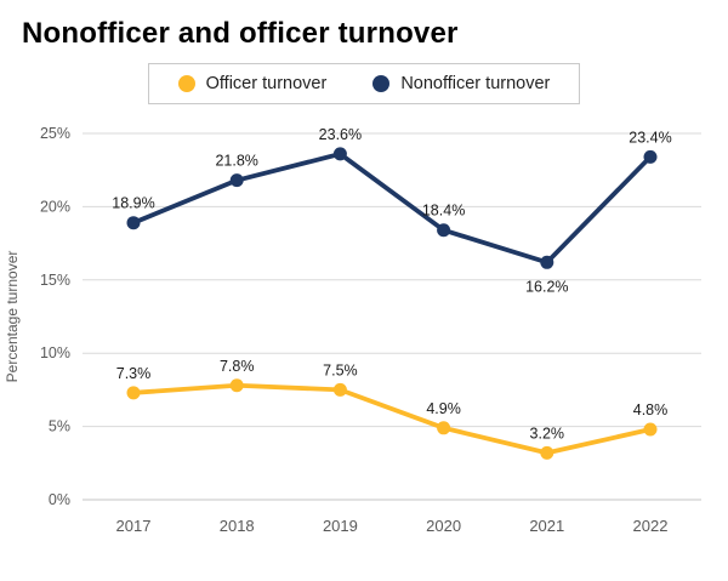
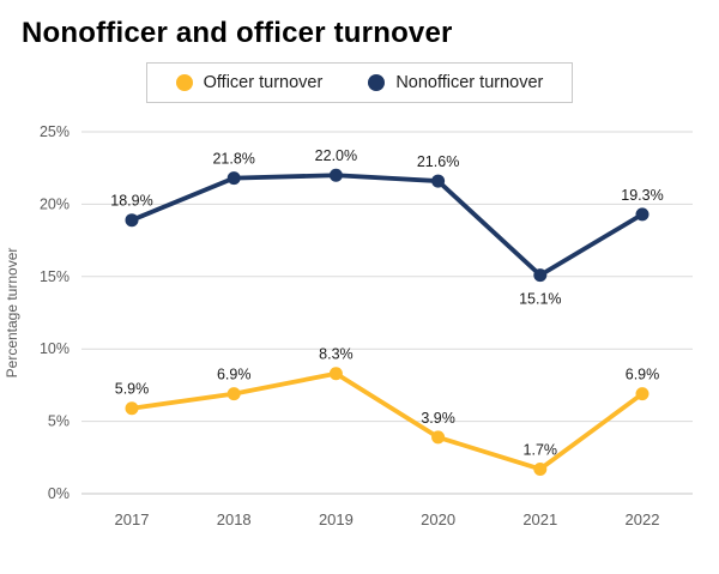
Officer turnover/2017: 7.3% -> 5.9%
Officer turnover/2018: 7.8% -> 6.9%
Officer turnover/2019: 7.5% -> 8.3%
Nonofficer turnover/2019: 23.6% -> 22.0%
Officer turnover/2020: 4.9% -> 3.9%
Nonofficer turnover/2020: 18.4% -> 21.6%
Officer turnover/2021: 3.2% -> 1.7%
Nonofficer turnover/2021: 16.2% -> 15.1%
Officer turnover/2022: 4.8% -> 6.9%
Nonofficer turnover/2022: 23.4% -> 19.3%
